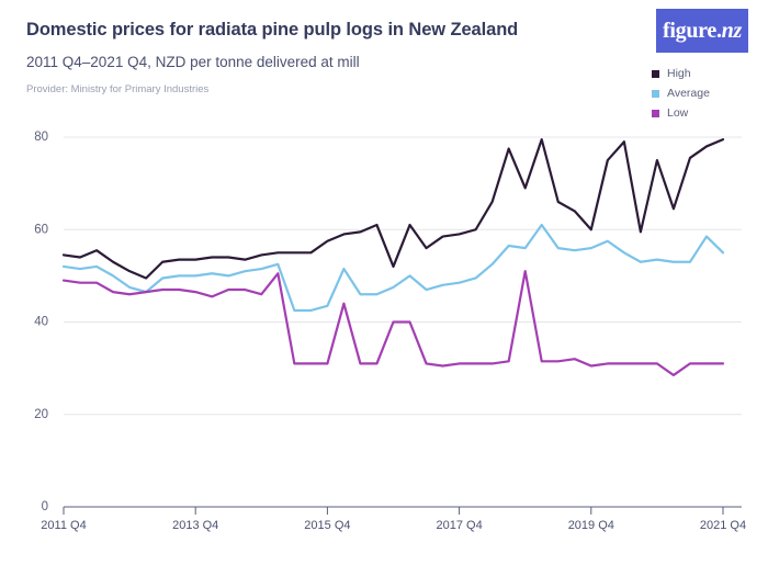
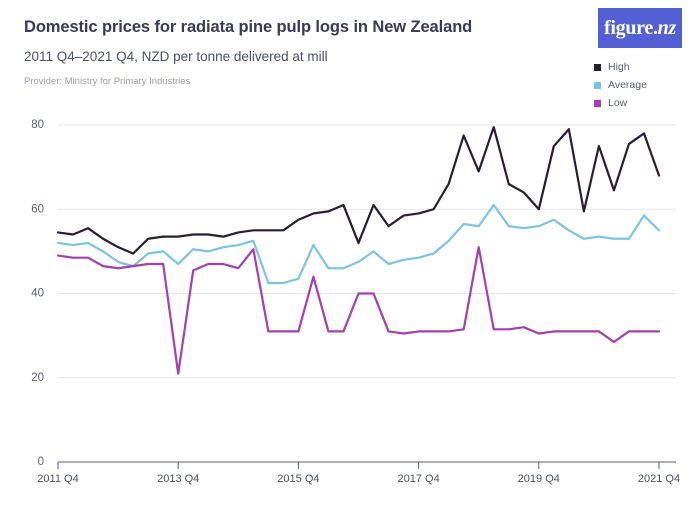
Average/2013 Q4: 50 -> 47
Low/2013 Q4: 46 -> 21
High/2021 Q4: 80 -> 68
